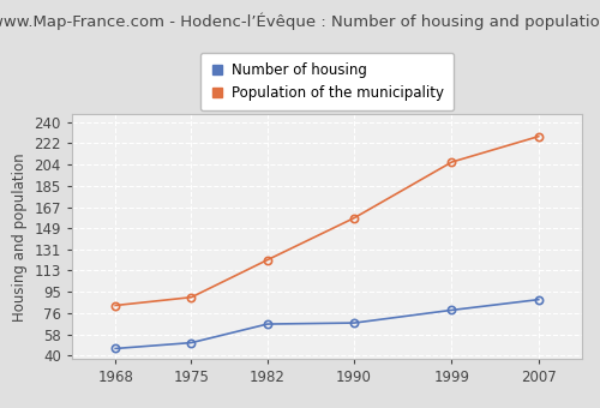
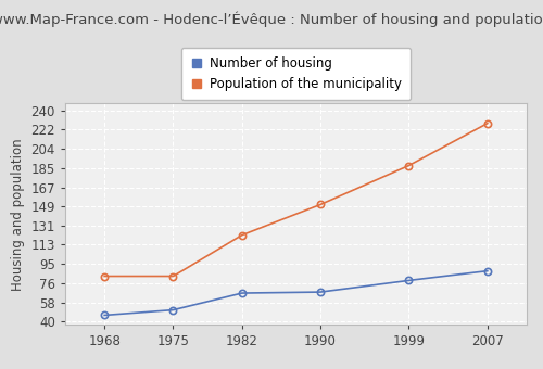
Population of the municipality/1975: 90 -> 83
Population of the municipality/1990: 158 -> 151
Population of the municipality/1999: 206 -> 188
